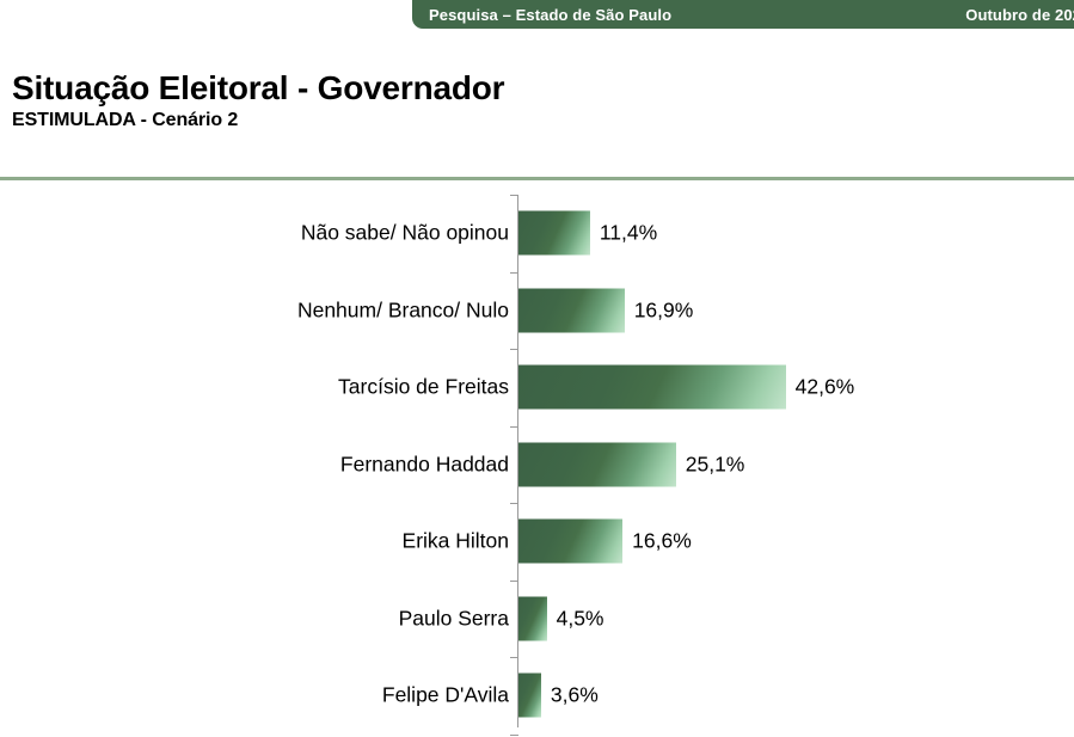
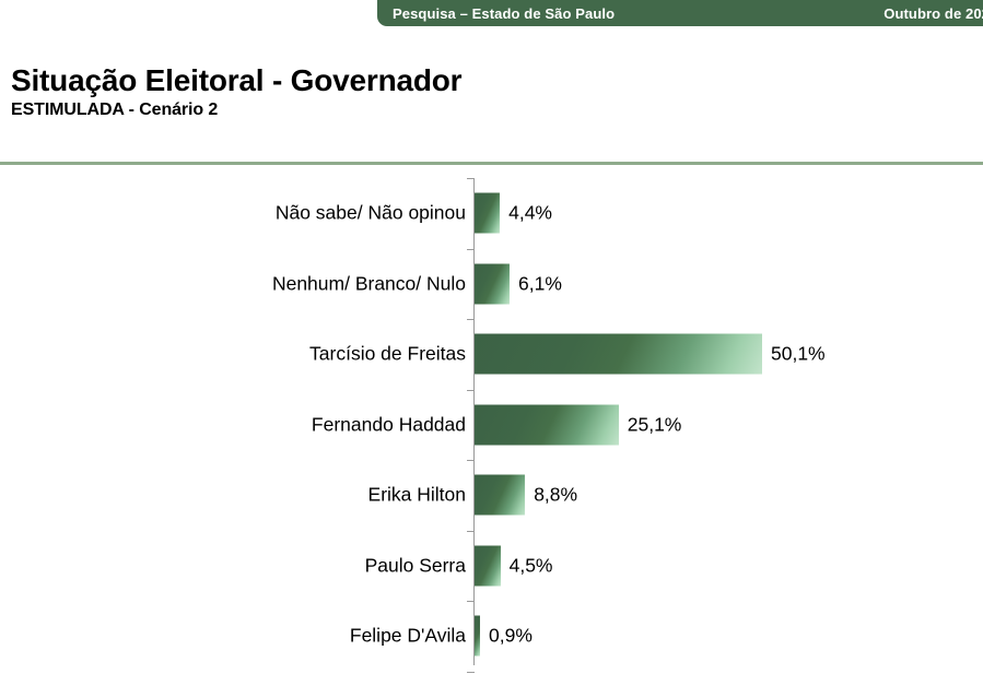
Não sabe/ Não opinou: 11,4% -> 4,4%
Nenhum/ Branco/ Nulo: 16,9% -> 6,1%
Tarcísio de Freitas: 42,6% -> 50,1%
Erika Hilton: 16,6% -> 8,8%
Felipe D'Avila: 3,6% -> 0,9%
